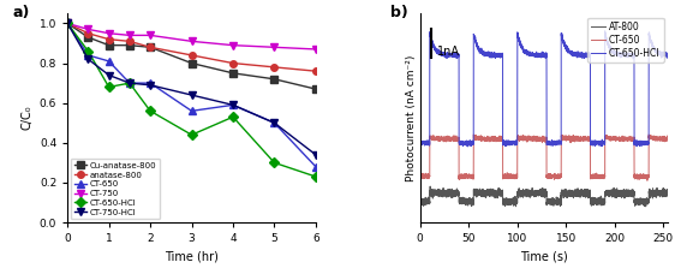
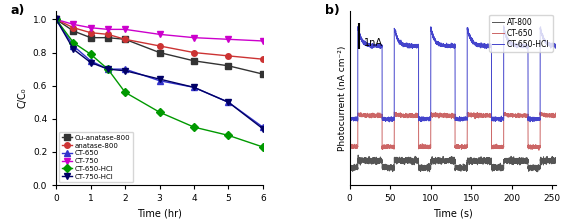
CT-650/1: 0.81 -> 0.75
CT-650-HCl/1: 0.68 -> 0.79
CT-650/3: 0.56 -> 0.63
CT-650-HCl/4: 0.53 -> 0.35
CT-650/6: 0.28 -> 0.35
